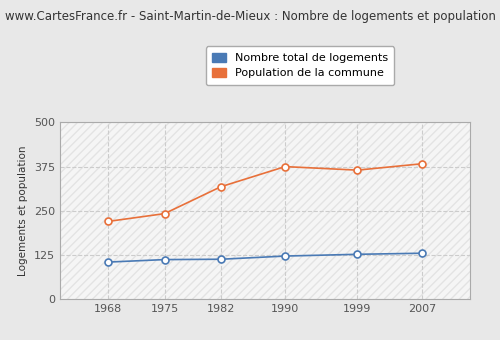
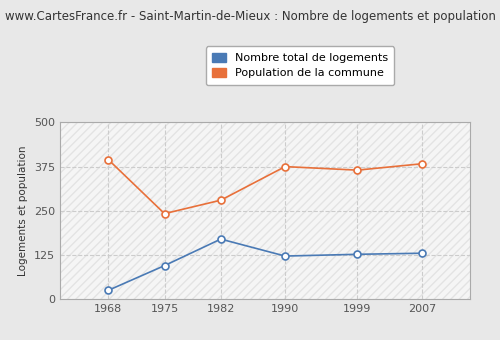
Nombre total de logements/1968: 105 -> 25
Population de la commune/1968: 220 -> 395
Nombre total de logements/1975: 112 -> 95
Nombre total de logements/1982: 113 -> 170
Population de la commune/1982: 318 -> 280
